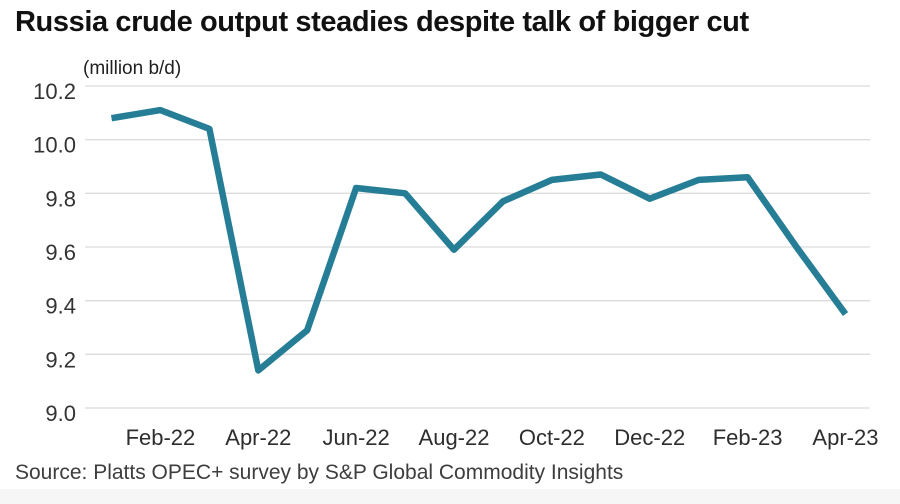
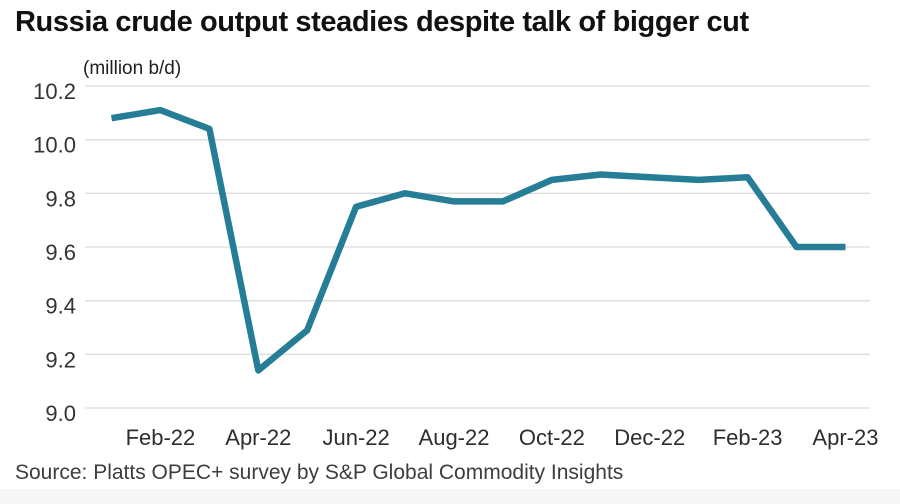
Jun-22: 9.82 -> 9.75
Aug-22: 9.59 -> 9.77
Dec-22: 9.78 -> 9.86
Apr-23: 9.35 -> 9.60
